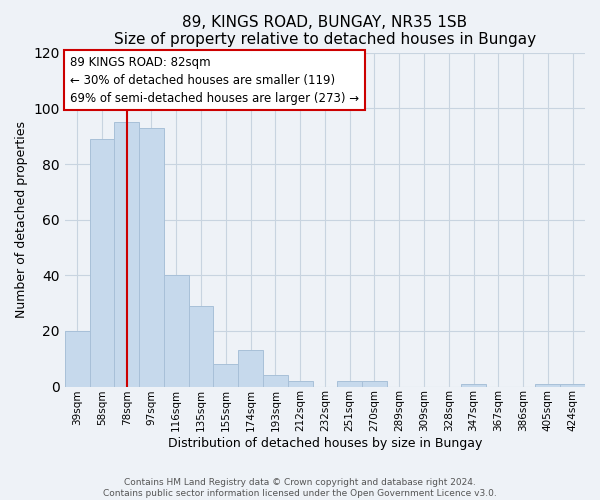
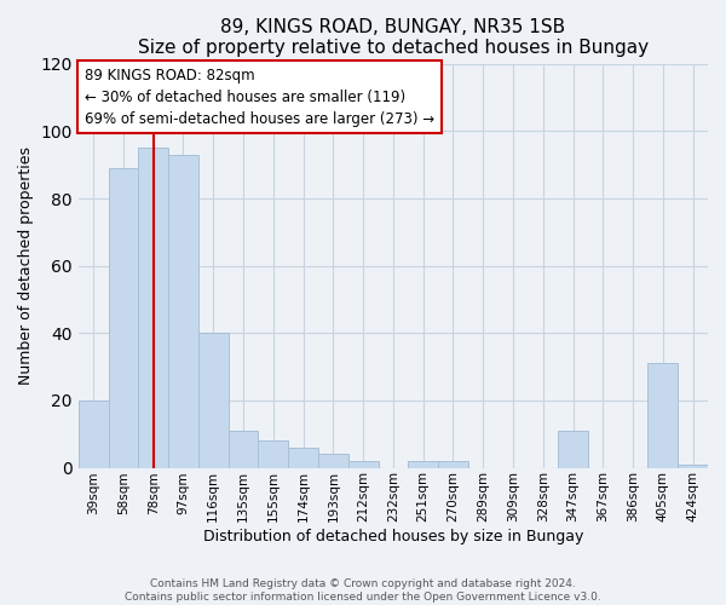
135sqm: 29 -> 11
174sqm: 13 -> 6
347sqm: 1 -> 11
405sqm: 1 -> 31
